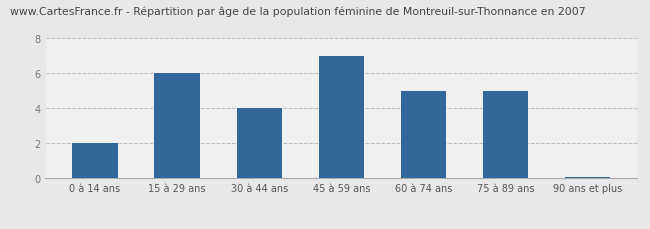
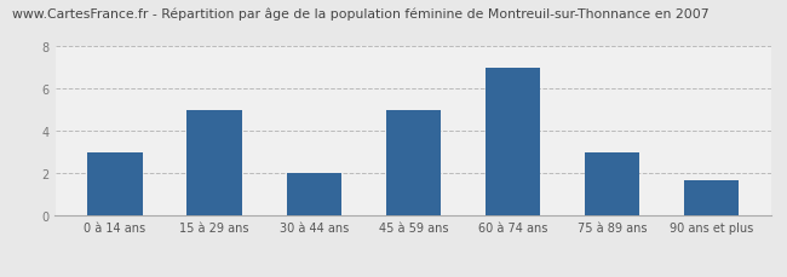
0 à 14 ans: 2.0 -> 3.0
15 à 29 ans: 6.0 -> 5.0
30 à 44 ans: 4.0 -> 2.0
45 à 59 ans: 7.0 -> 5.0
60 à 74 ans: 5.0 -> 7.0
75 à 89 ans: 5.0 -> 3.0
90 ans et plus: 0.1 -> 1.7
